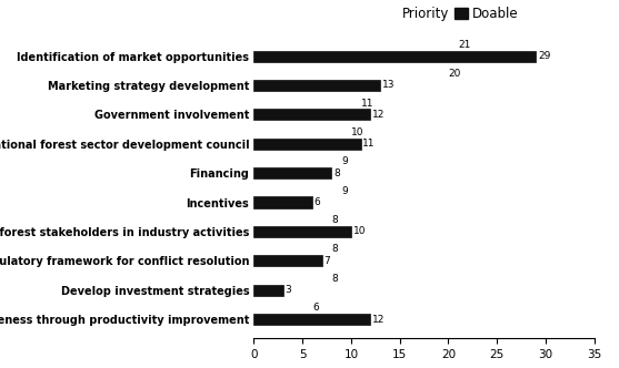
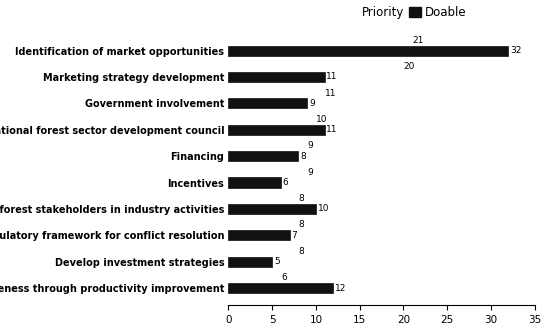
Identification of market opportunities: 29 -> 32
Marketing strategy development: 13 -> 11
Government involvement: 12 -> 9
Develop investment strategies: 3 -> 5
